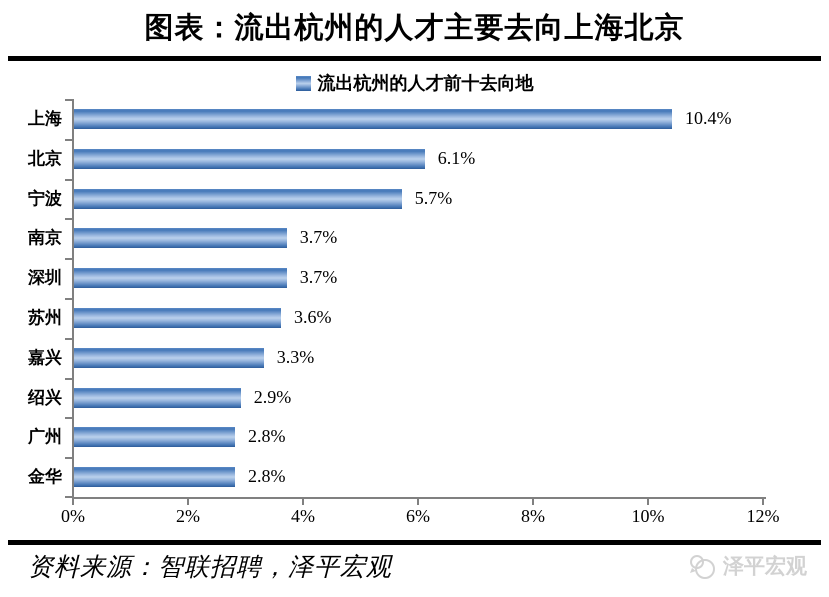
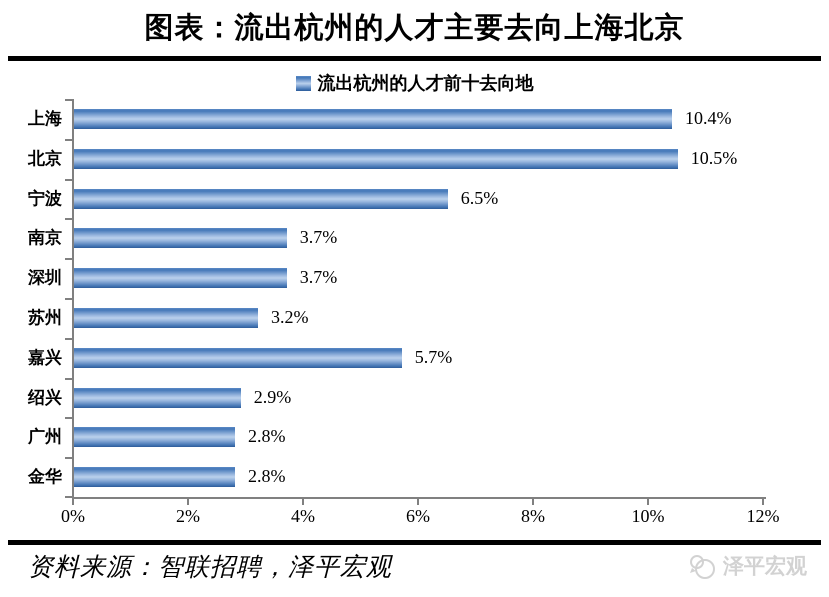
北京: 6.1% -> 10.5%
宁波: 5.7% -> 6.5%
苏州: 3.6% -> 3.2%
嘉兴: 3.3% -> 5.7%
